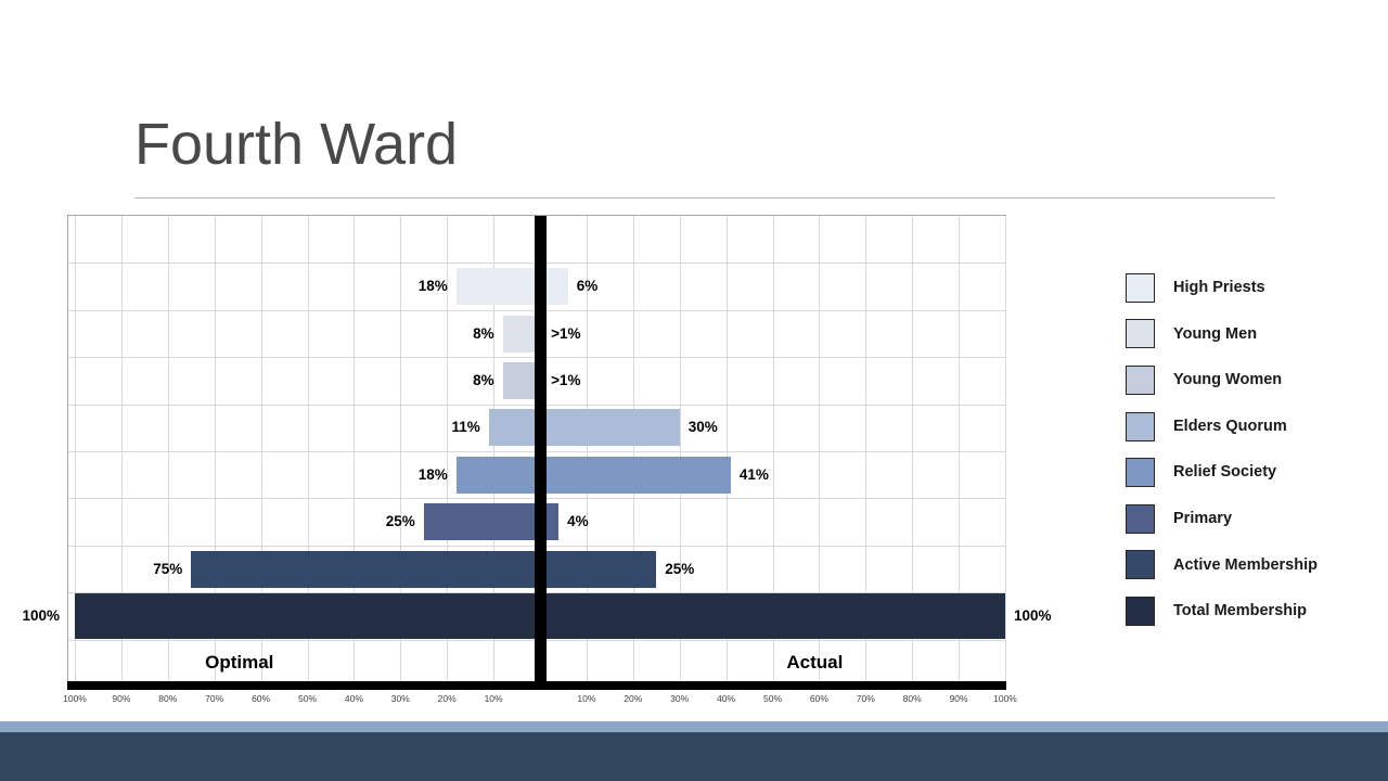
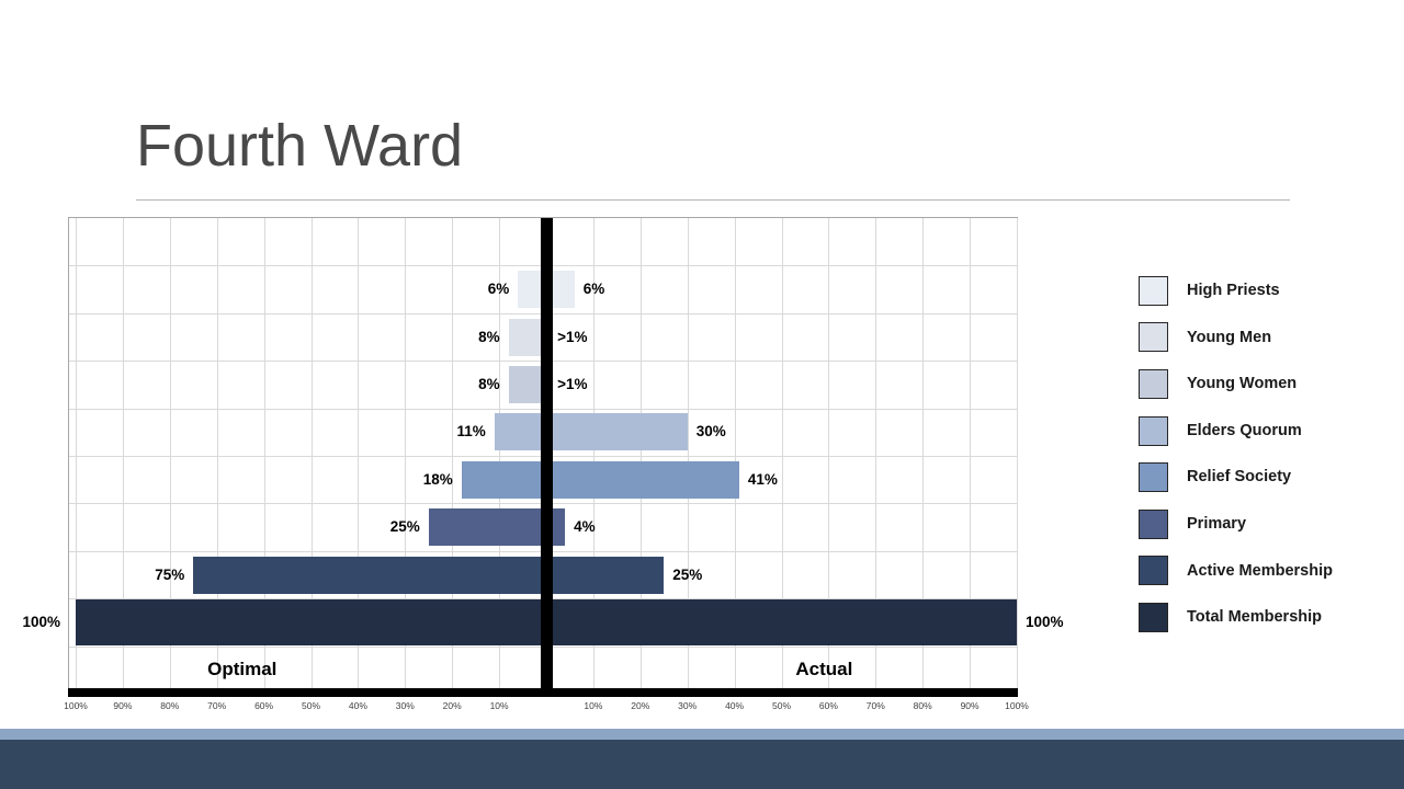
Optimal/High Priests: 18% -> 6%
